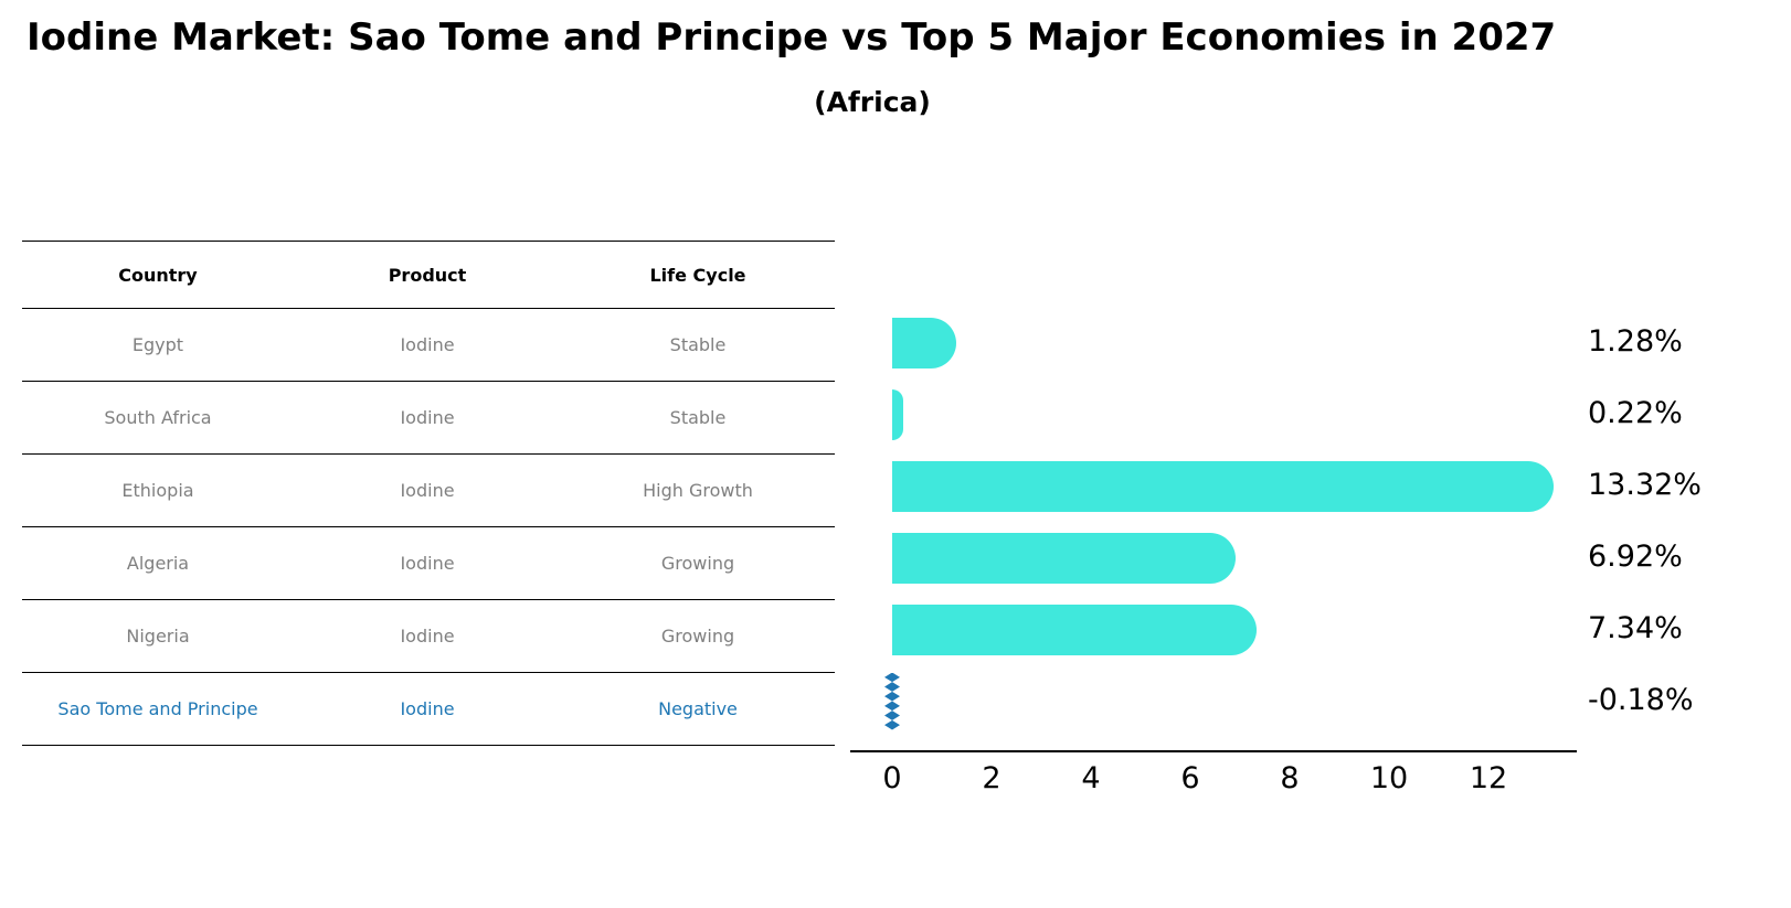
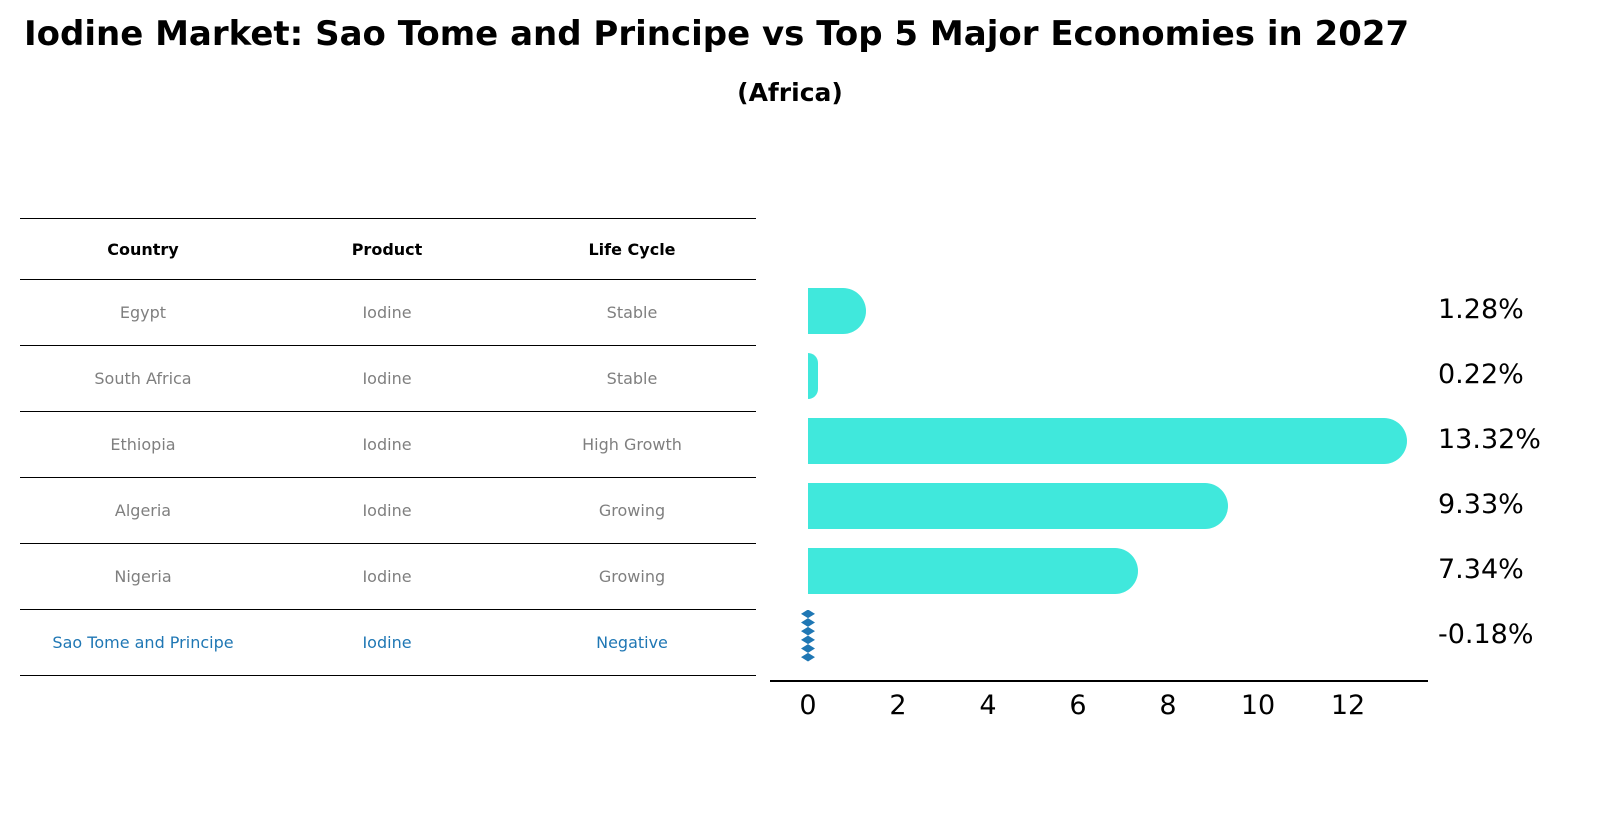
Algeria: 6.92% -> 9.33%
